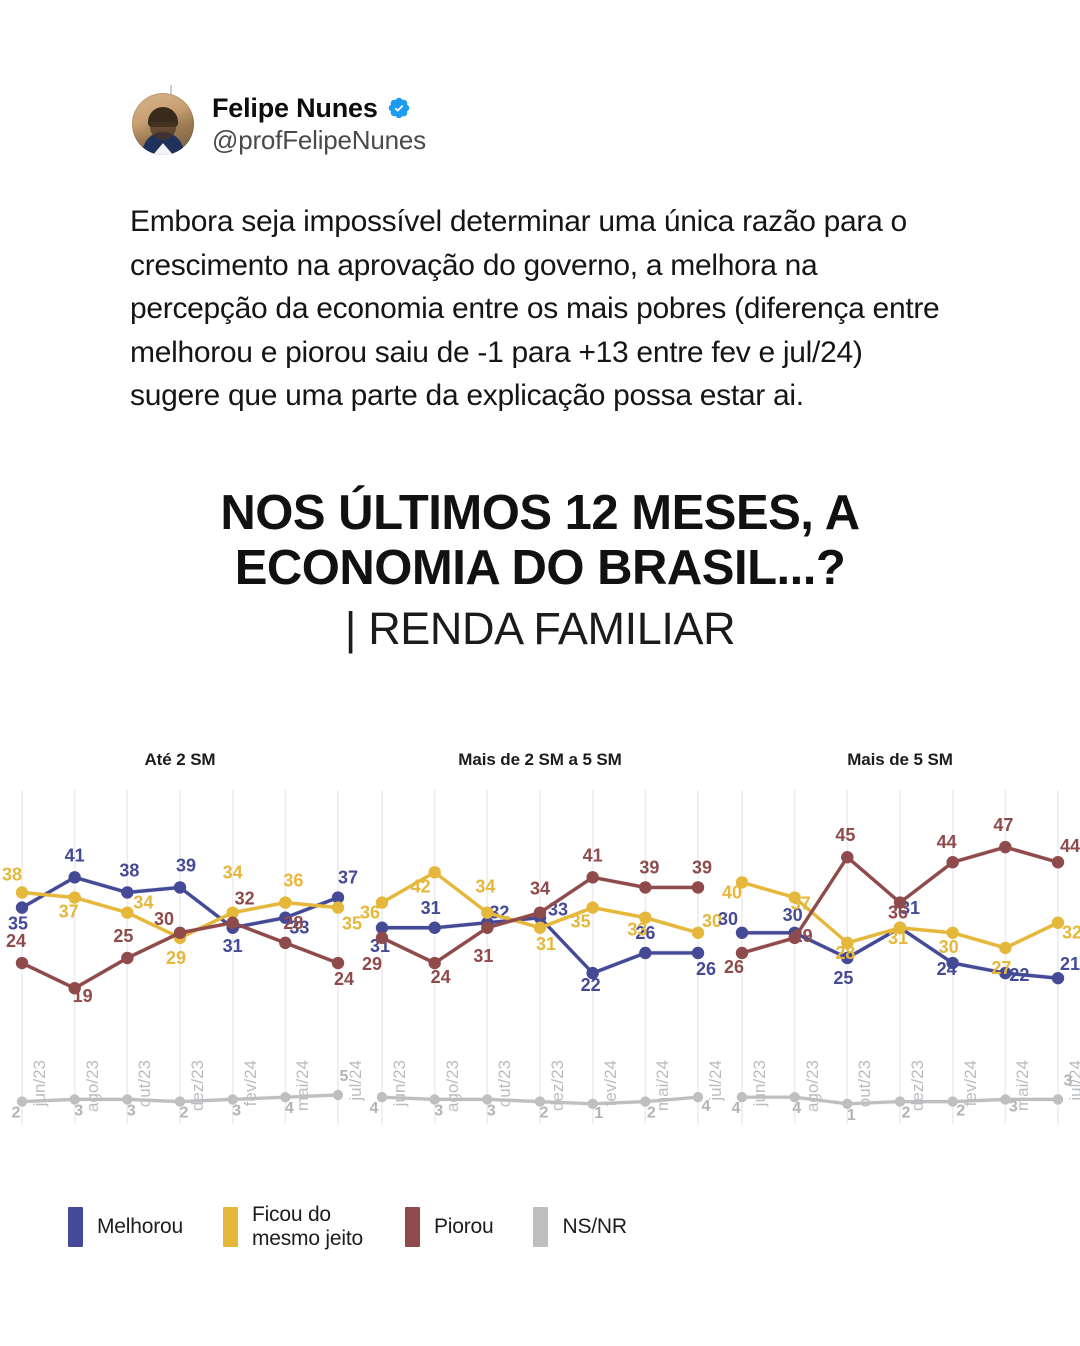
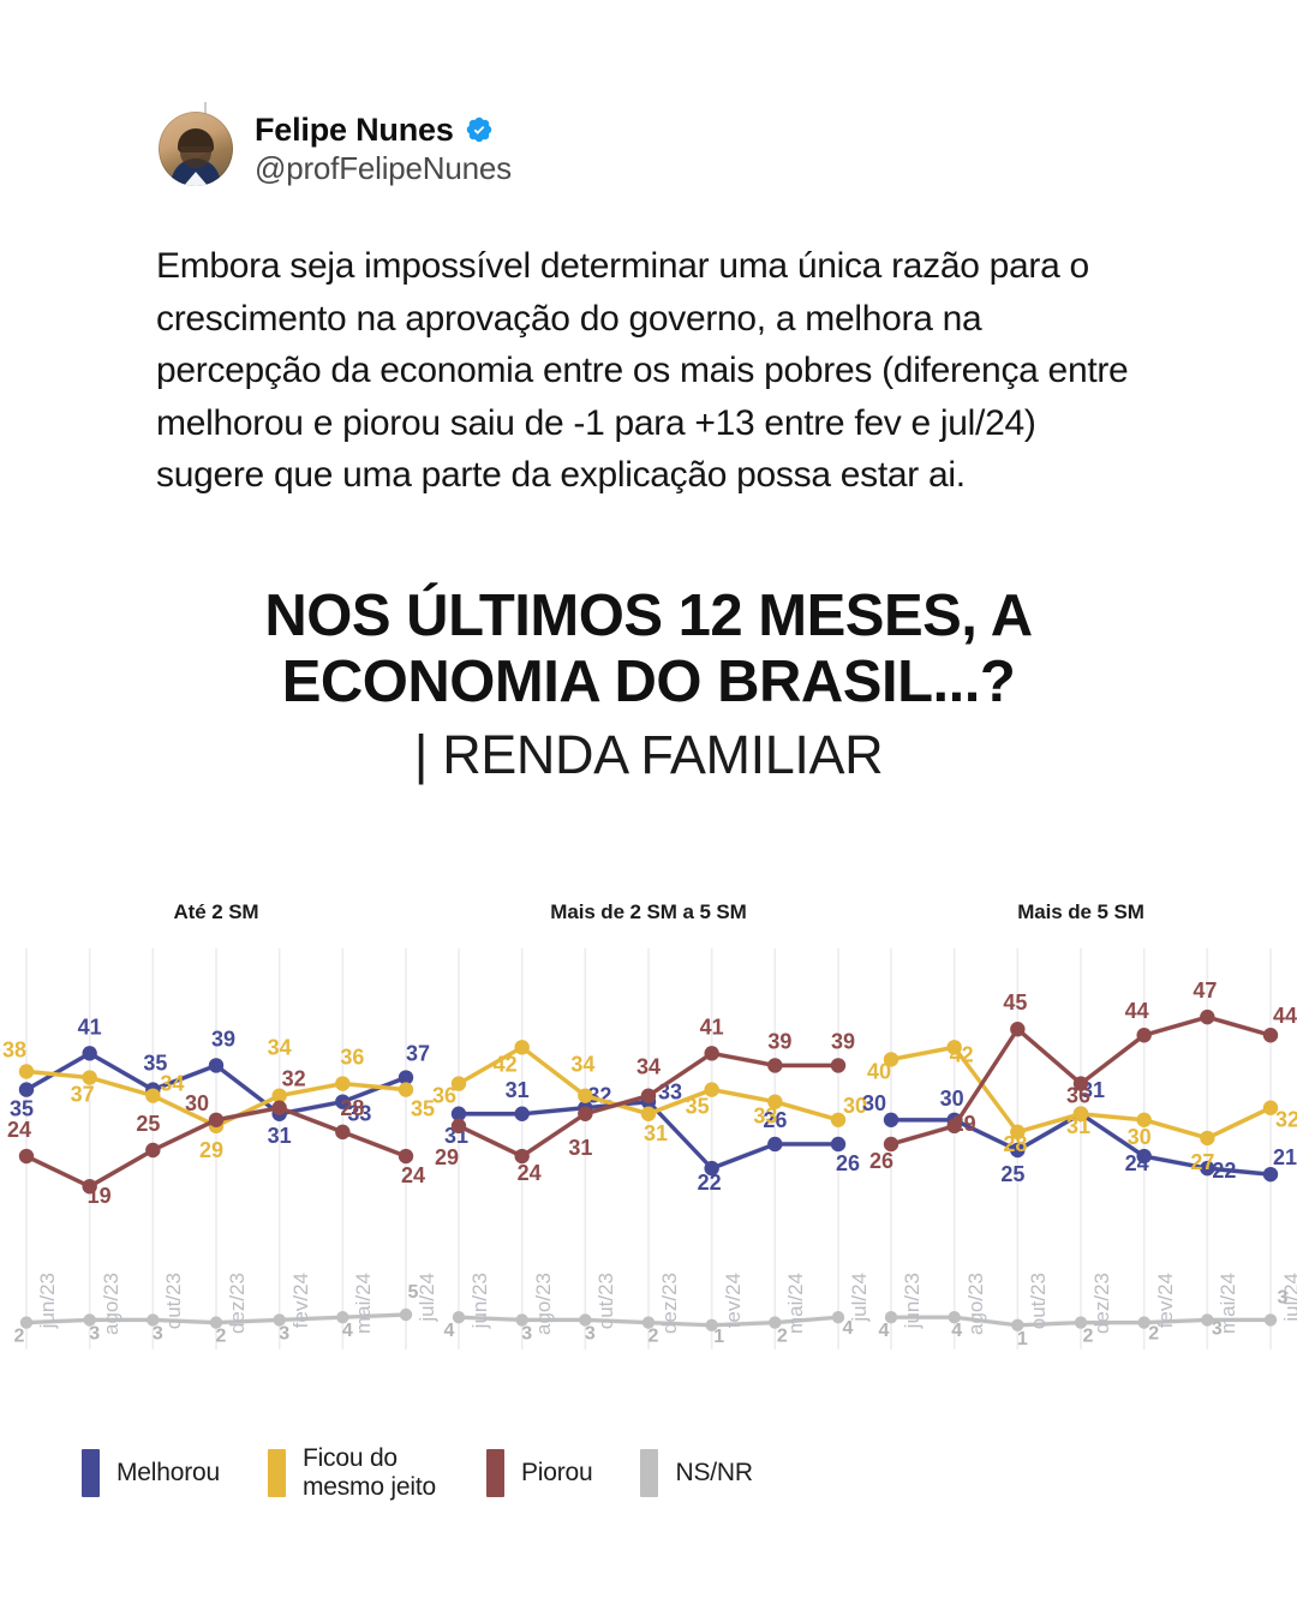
Até 2 SM/Melhorou/out/23: 38 -> 35
Mais de 5 SM/Ficou do mesmo jeito/ago/23: 37 -> 42
